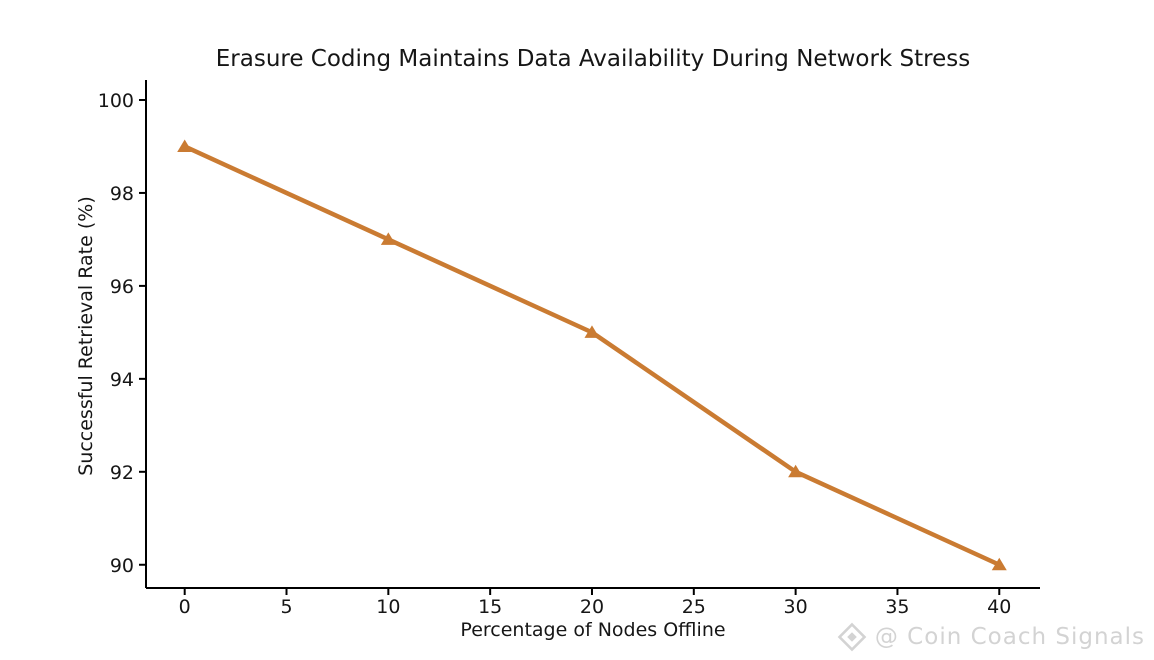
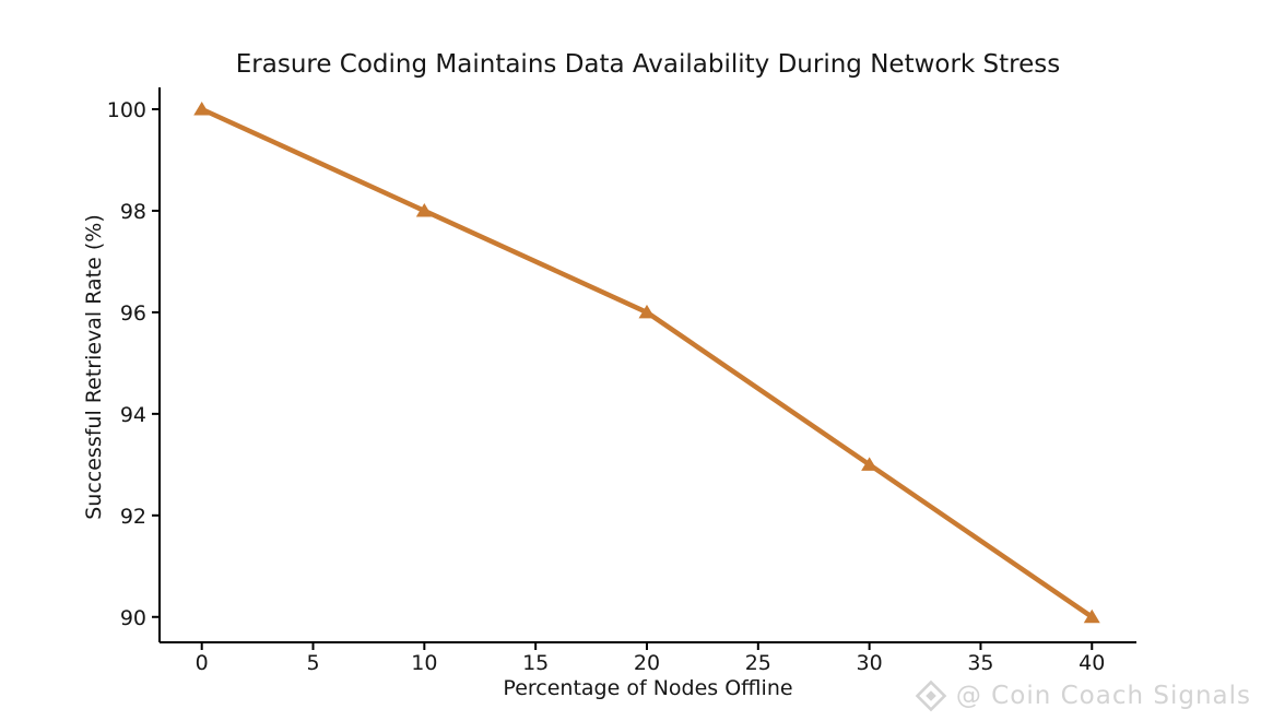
0: 99 -> 100
10: 97 -> 98
20: 95 -> 96
30: 92 -> 93
